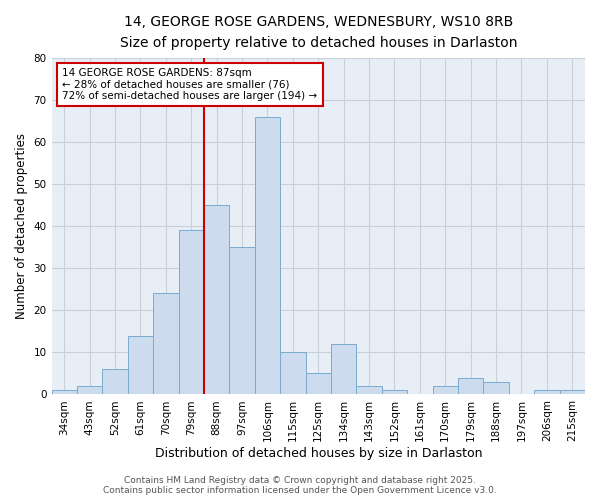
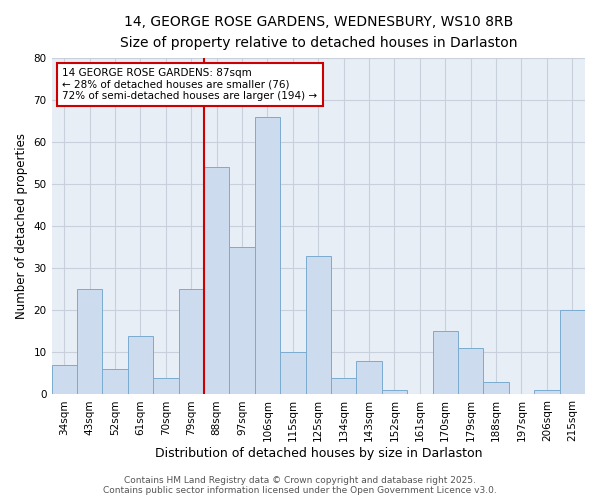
34sqm: 1 -> 7
43sqm: 2 -> 25
70sqm: 24 -> 4
79sqm: 39 -> 25
88sqm: 45 -> 54
125sqm: 5 -> 33
134sqm: 12 -> 4
143sqm: 2 -> 8
170sqm: 2 -> 15
179sqm: 4 -> 11
215sqm: 1 -> 20
